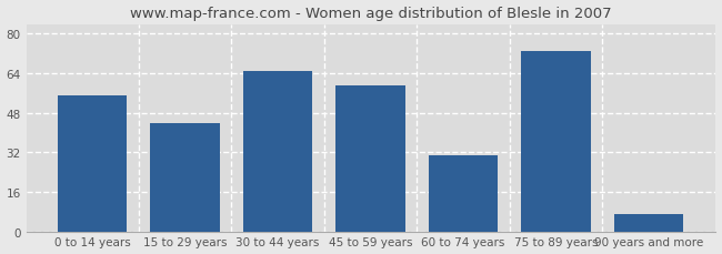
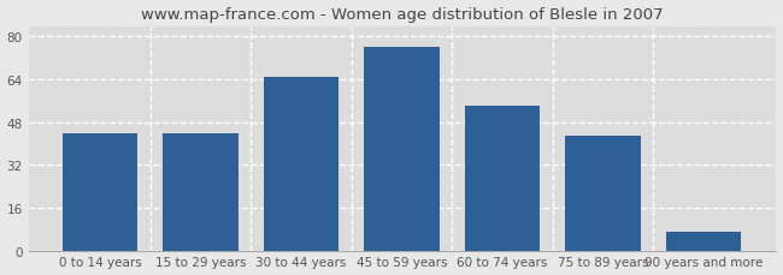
0 to 14 years: 55 -> 44
45 to 59 years: 59 -> 76
60 to 74 years: 31 -> 54
75 to 89 years: 73 -> 43
